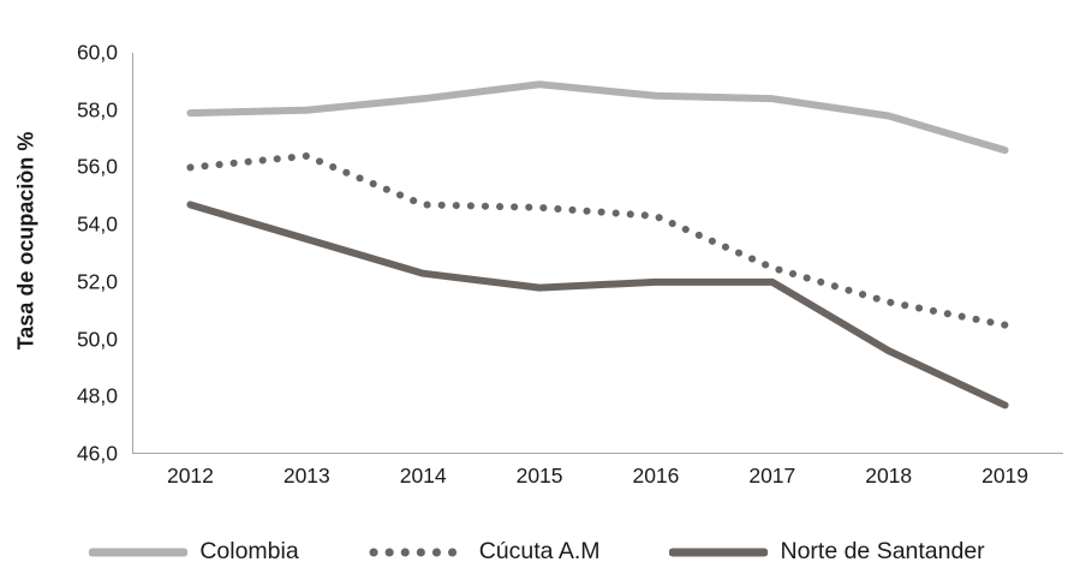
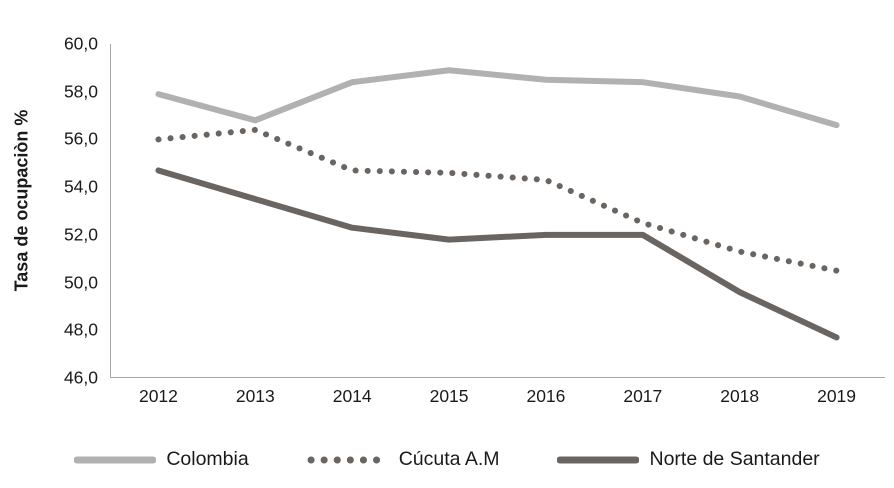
Colombia/2013: 58,0 -> 56,8
